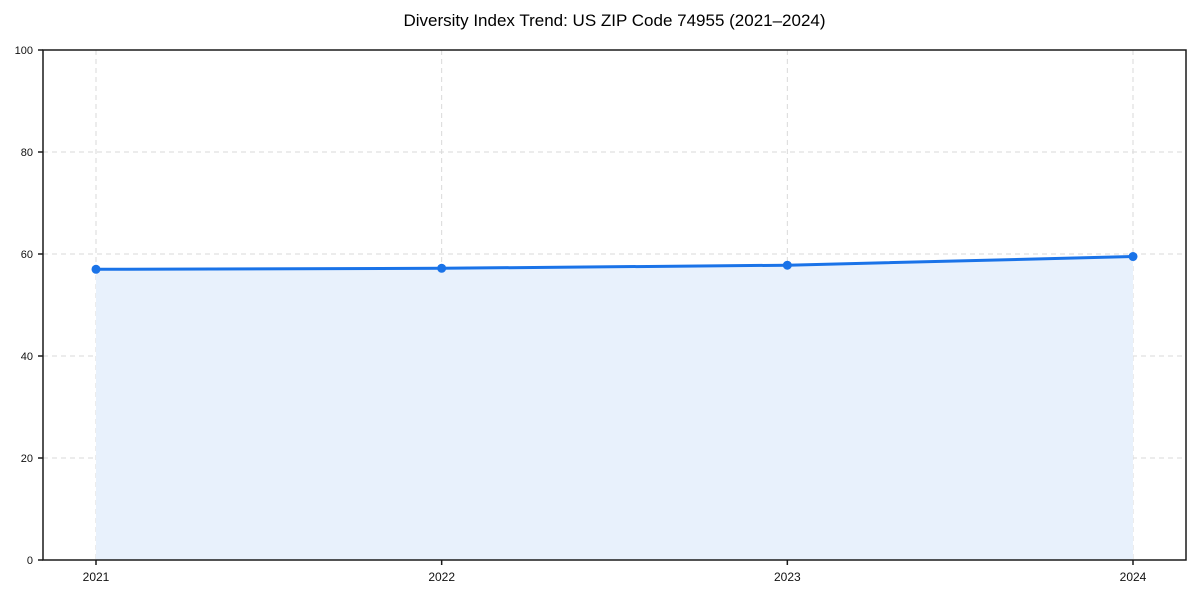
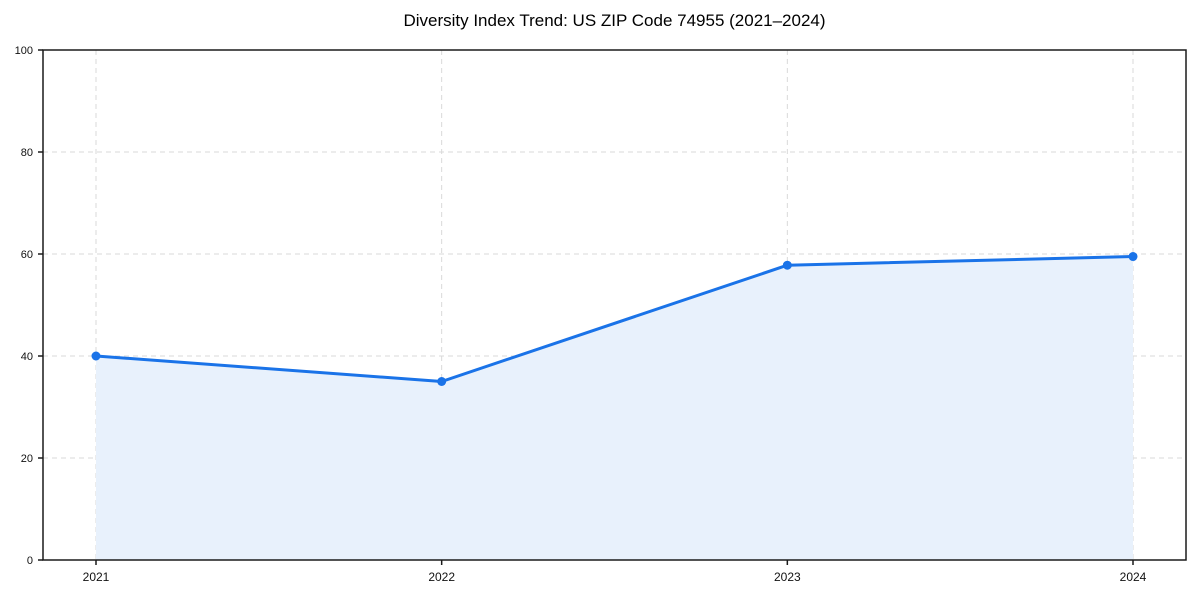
2021: 57 -> 40
2022: 57 -> 35
